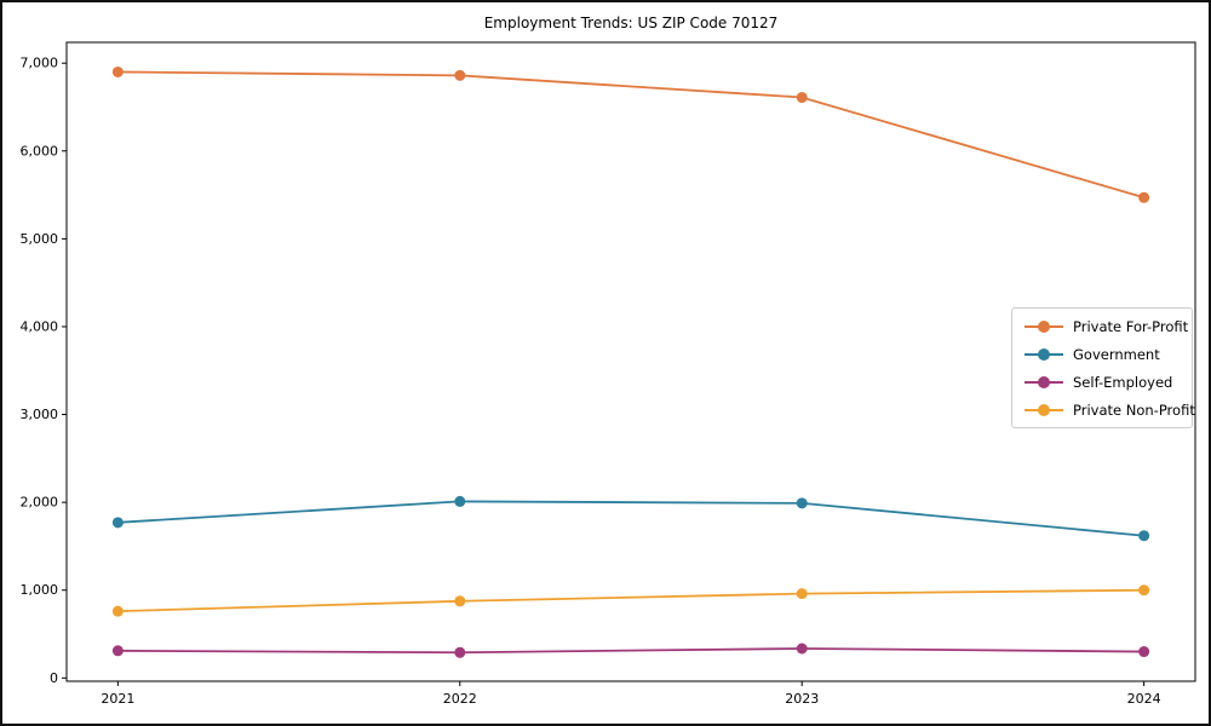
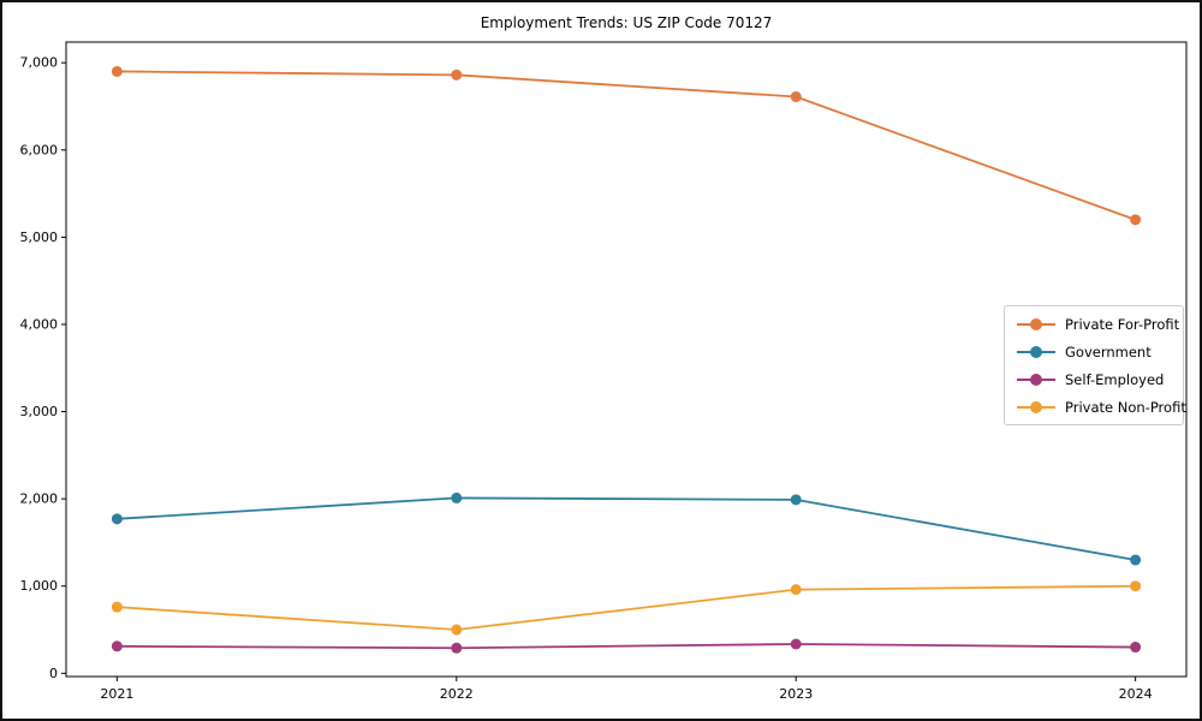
Private Non-Profit/2022: 900 -> 500
Private For-Profit/2024: 5500 -> 5200
Government/2024: 1600 -> 1300
